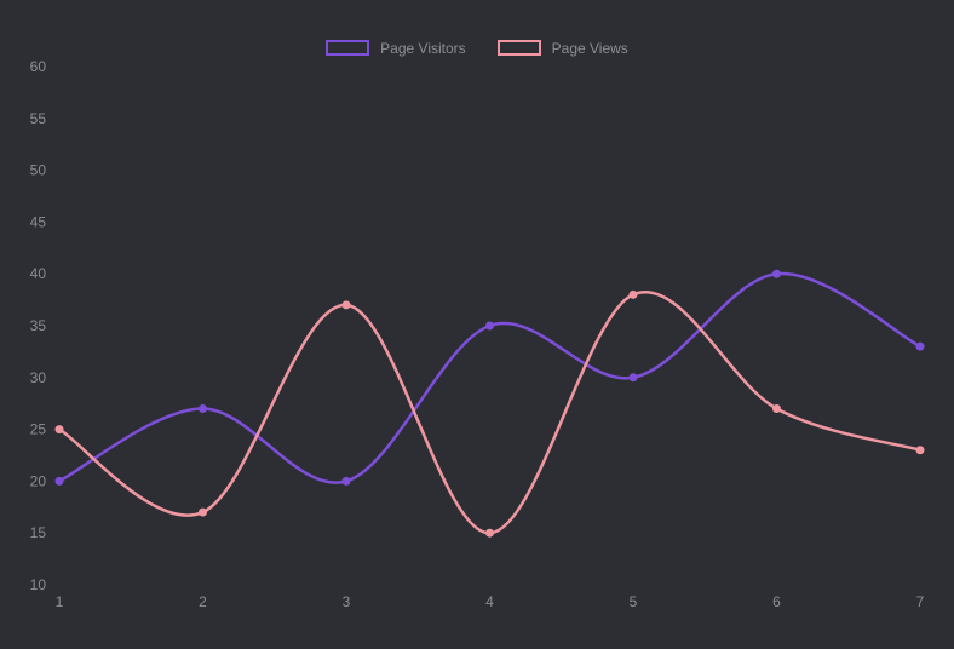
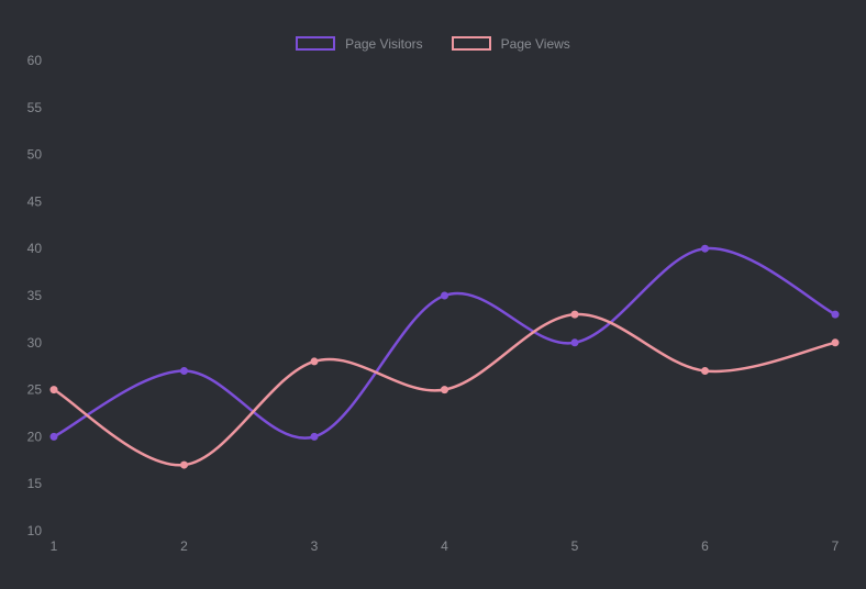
Page Views/3: 37 -> 28
Page Views/4: 15 -> 25
Page Views/5: 38 -> 33
Page Views/7: 23 -> 30
